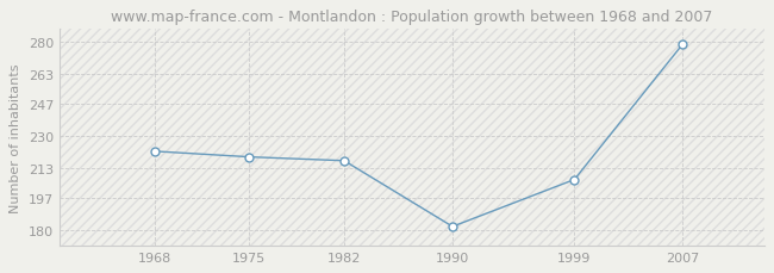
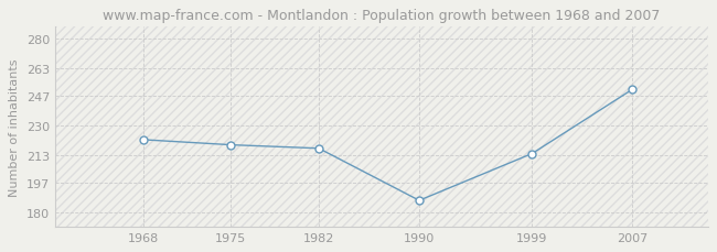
1990: 182 -> 187
1999: 207 -> 214
2007: 279 -> 251
